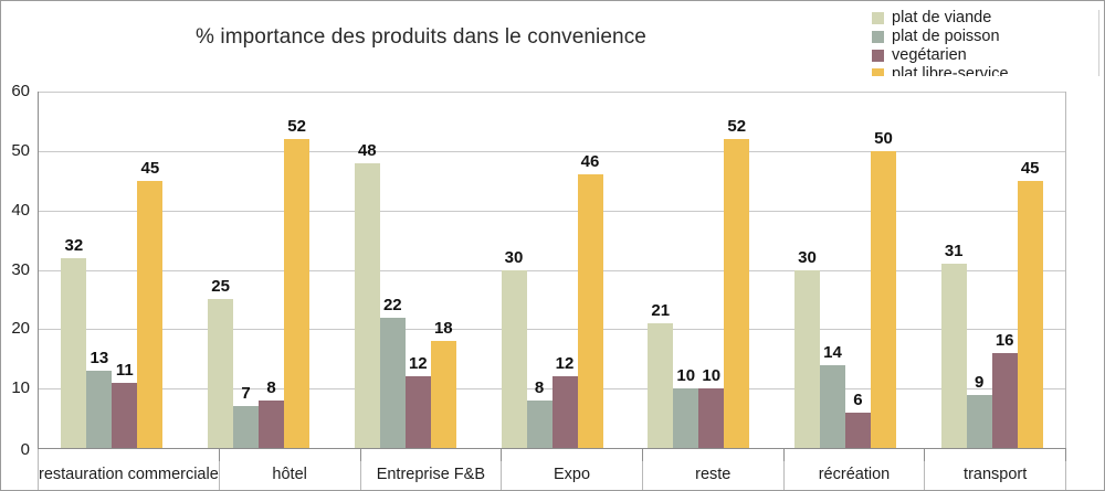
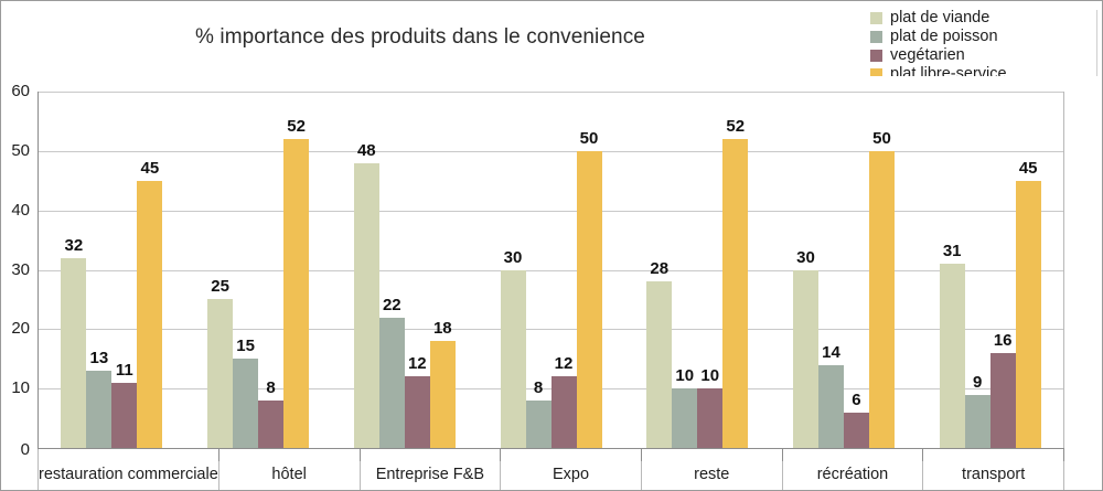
plat de poisson/hôtel: 7 -> 15
plat libre-service/Expo: 46 -> 50
plat de viande/reste: 21 -> 28
